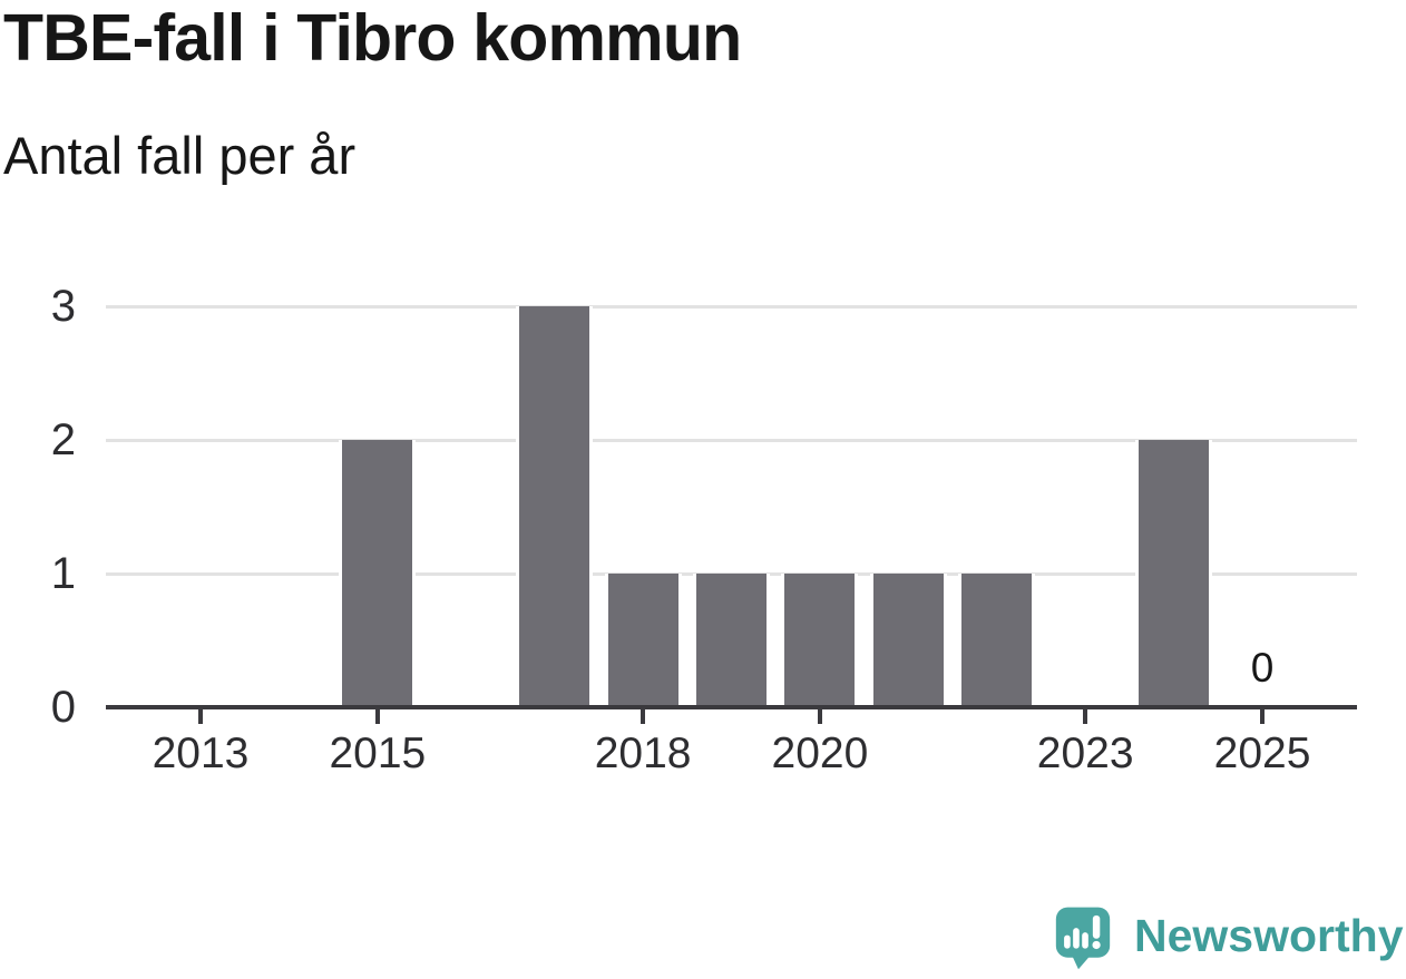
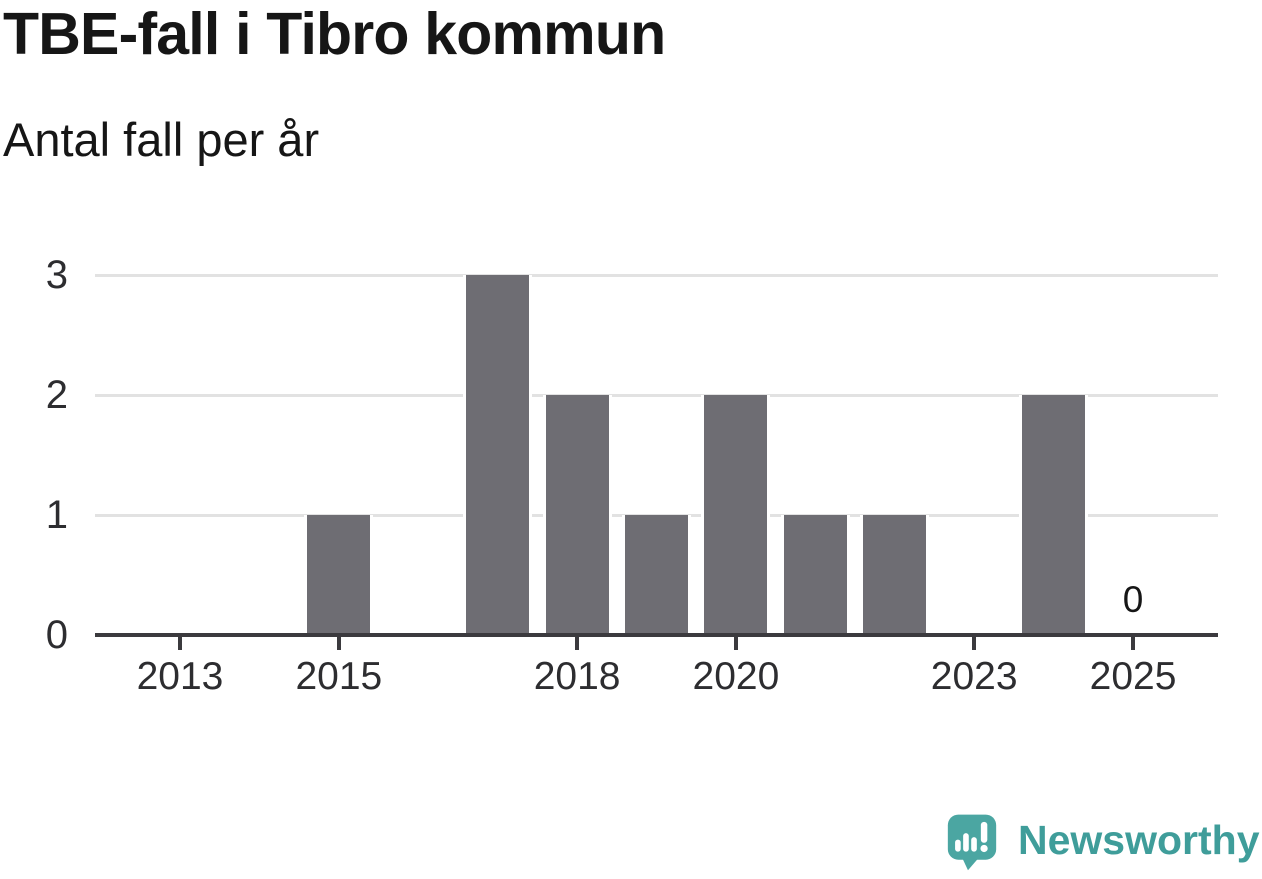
2015: 2 -> 1
2018: 1 -> 2
2020: 1 -> 2
